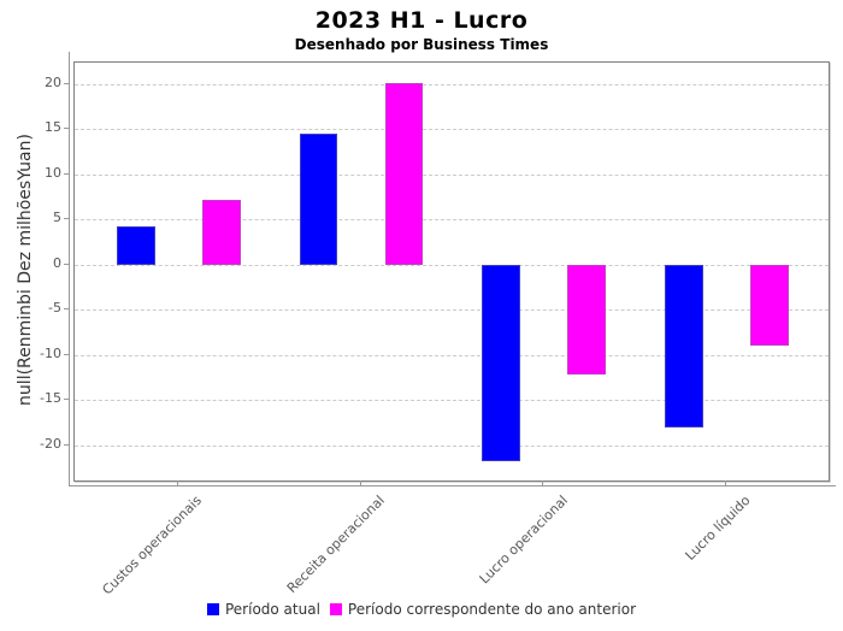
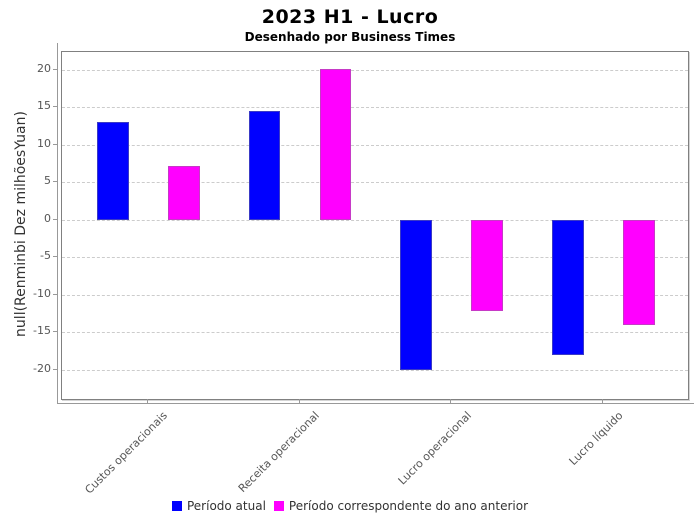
Período atual/Custos operacionais: 4 -> 13
Período atual/Lucro operacional: -22 -> -20
Período correspondente do ano anterior/Lucro líquido: -9 -> -14
